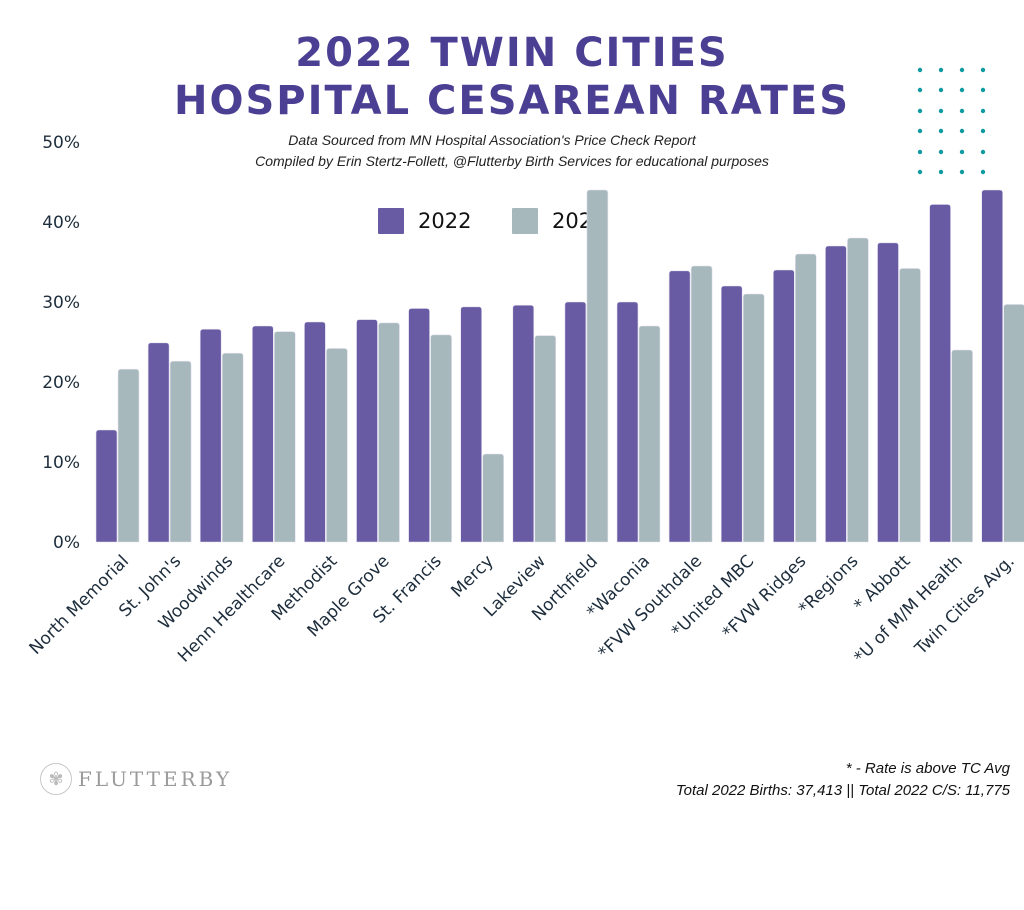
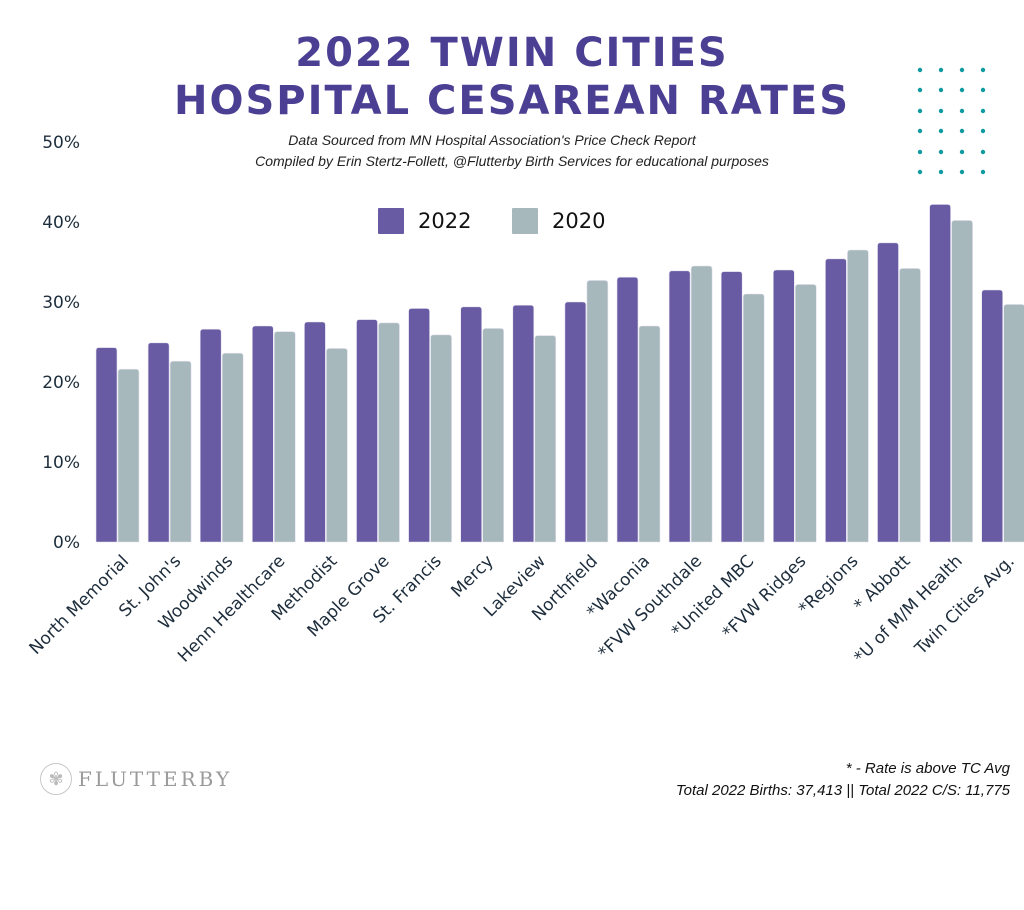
2022/North Memorial: 14% -> 24%
2020/Mercy: 11% -> 27%
2020/Northfield: 44% -> 33%
2022/*Waconia: 30% -> 33%
2022/*United MBC: 32% -> 34%
2020/*FVW Ridges: 36% -> 32%
2022/*Regions: 37% -> 35%
2020/*Regions: 38% -> 36%
2020/*U of M/M Health: 24% -> 40%
2022/Twin Cities Avg.: 44% -> 32%
